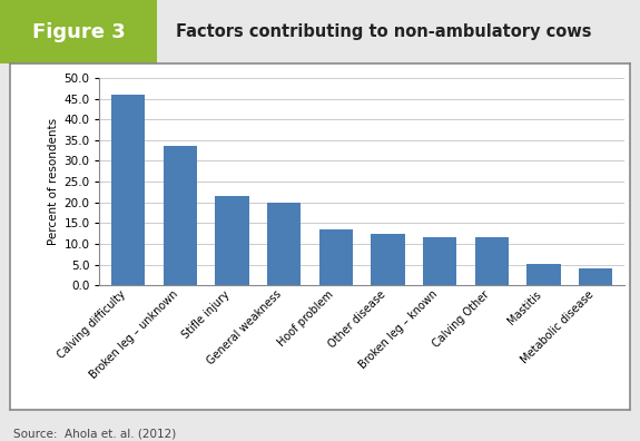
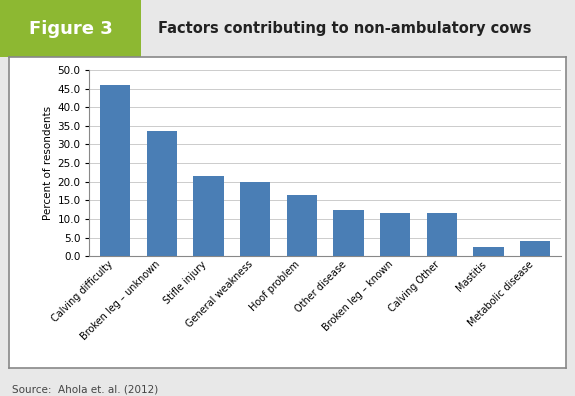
Hoof problem: 13.5 -> 16.5
Mastitis: 5.2 -> 2.5
